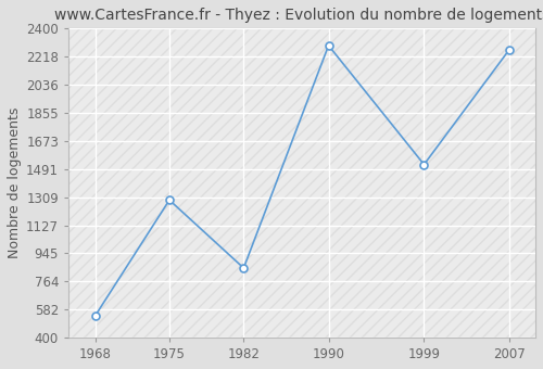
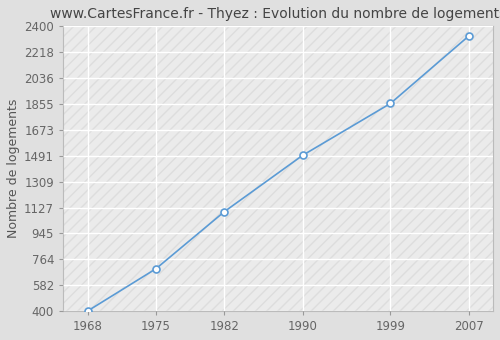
1968: 540 -> 400
1975: 1290 -> 700
1982: 850 -> 1100
1990: 2290 -> 1490
1999: 1520 -> 1860
2007: 2260 -> 2330
